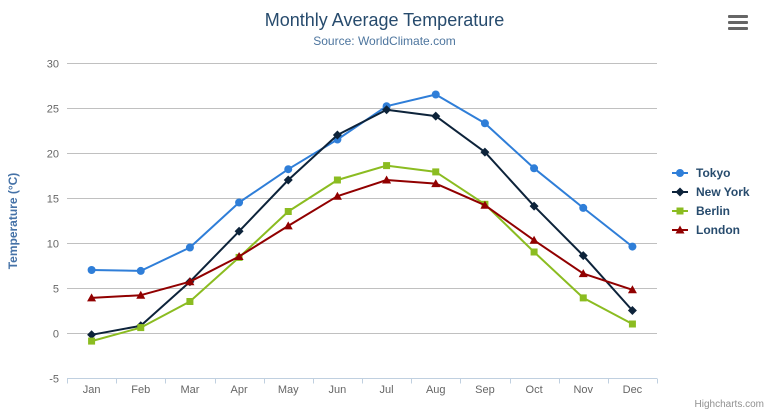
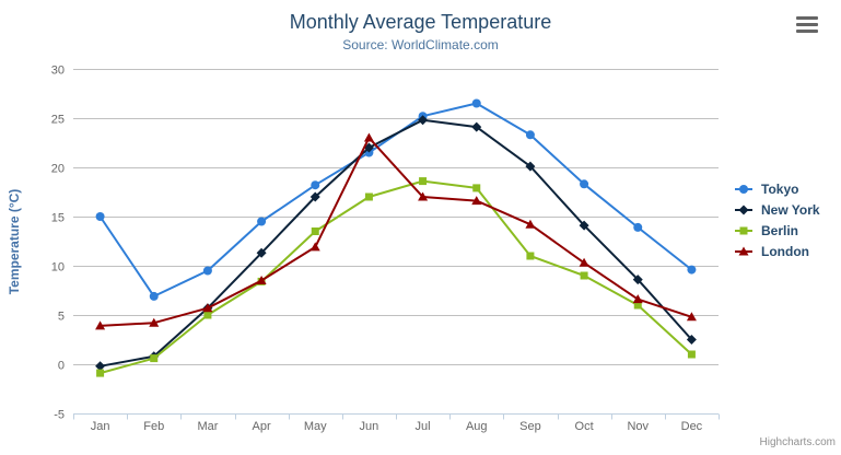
Tokyo/Jan: 7 -> 15
Berlin/Mar: 4 -> 5
London/Jun: 15 -> 23
Berlin/Sep: 14 -> 11
Berlin/Nov: 4 -> 6
